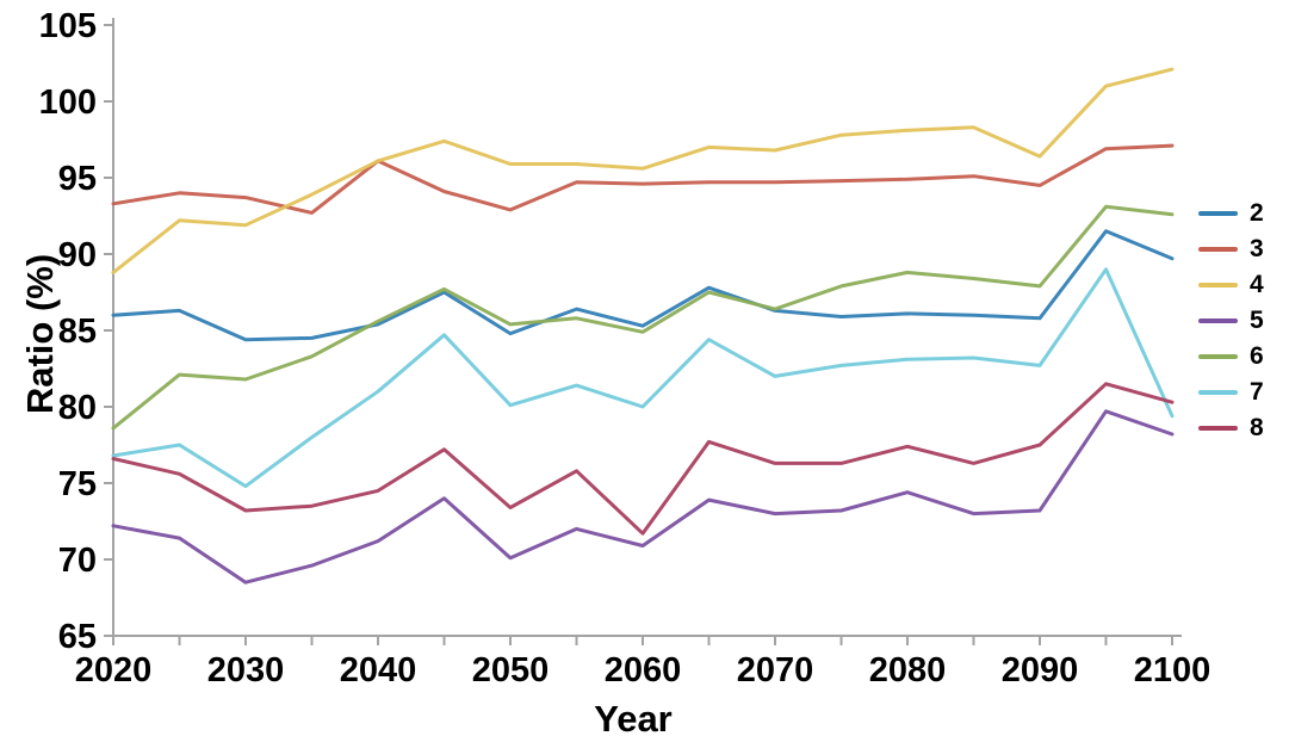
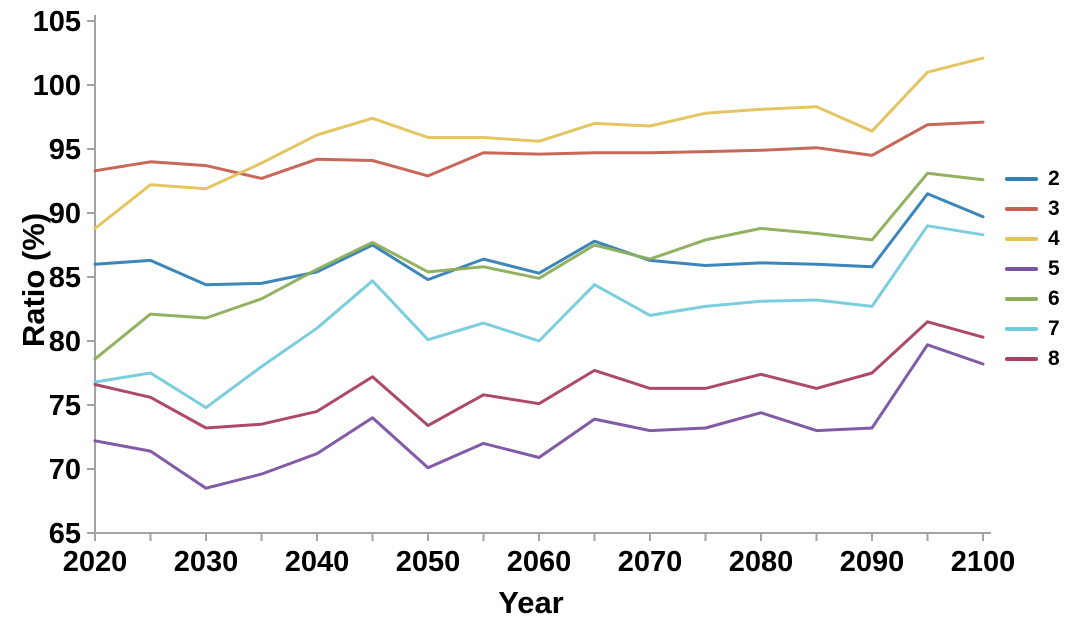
3/2040: 96.1 -> 94.2
8/2060: 71.7 -> 75.1
7/2100: 79.4 -> 88.3
